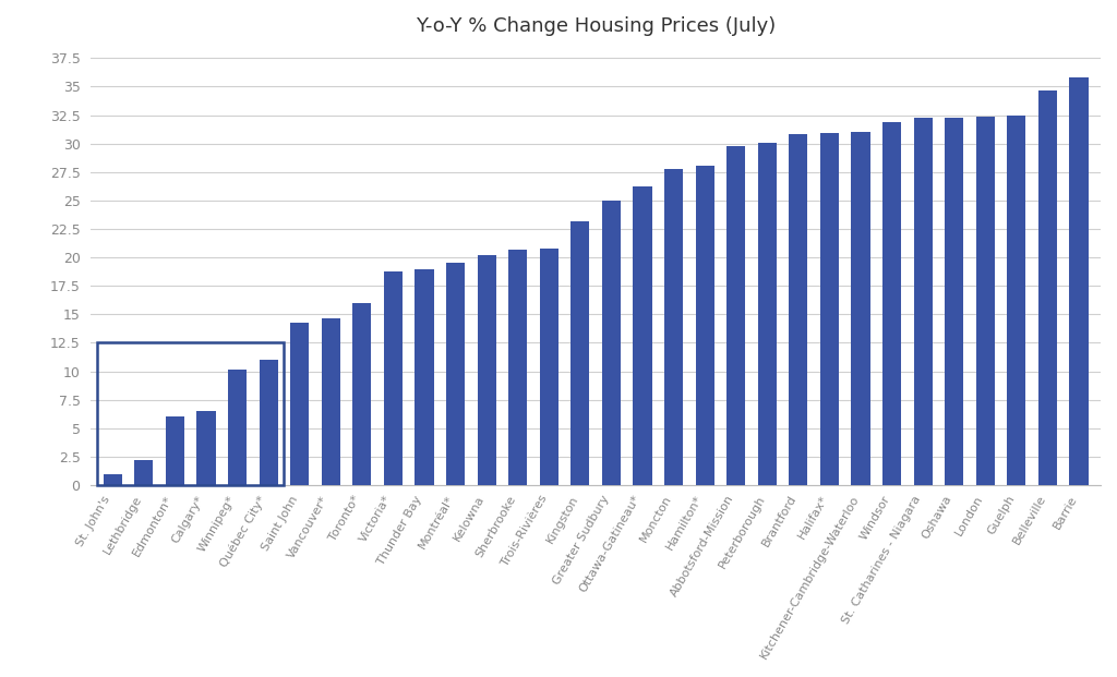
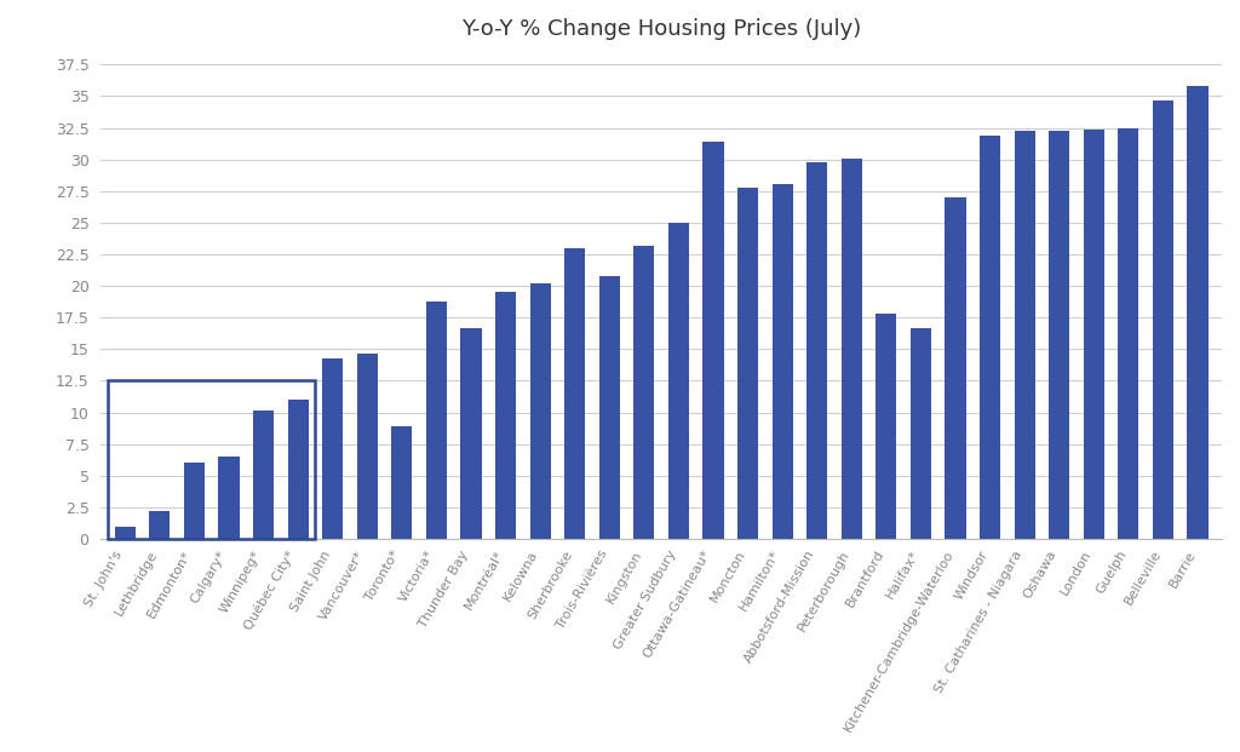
Toronto*: 16.0 -> 8.9
Thunder Bay: 19.0 -> 16.7
Sherbrooke: 20.7 -> 23.0
Ottawa-Gatineau*: 26.2 -> 31.4
Brantford: 30.8 -> 17.8
Halifax*: 30.9 -> 16.7
Kitchener-Cambridge-Waterloo: 31.0 -> 27.0
